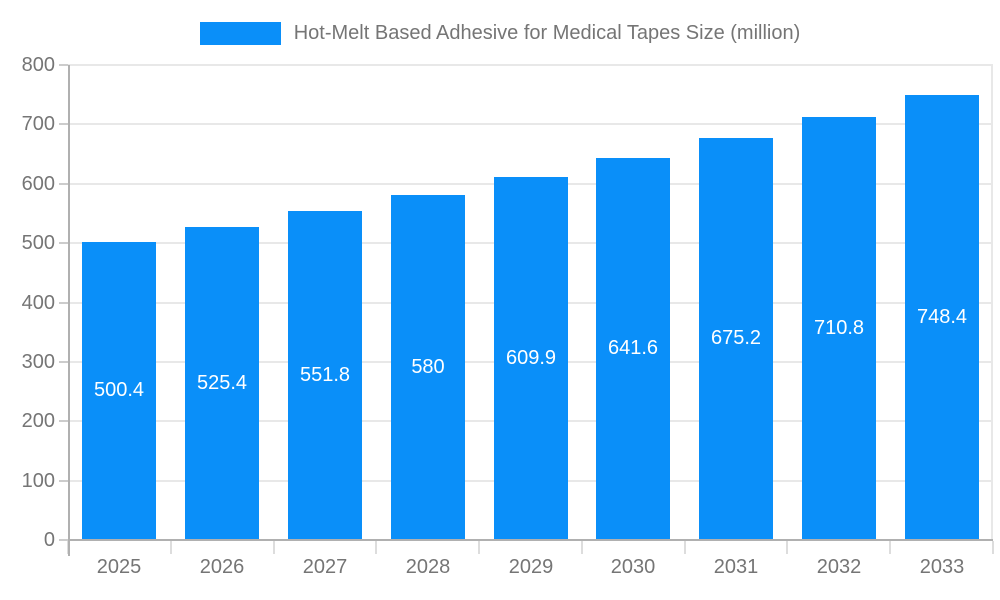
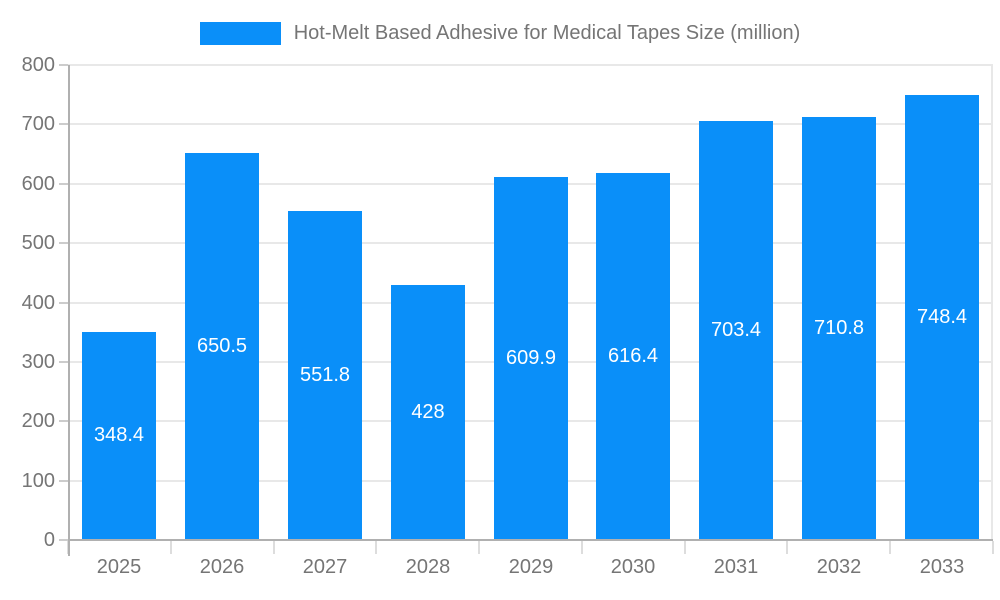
2025: 500.4 -> 348.4
2026: 525.4 -> 650.5
2028: 580 -> 428
2030: 641.6 -> 616.4
2031: 675.2 -> 703.4
